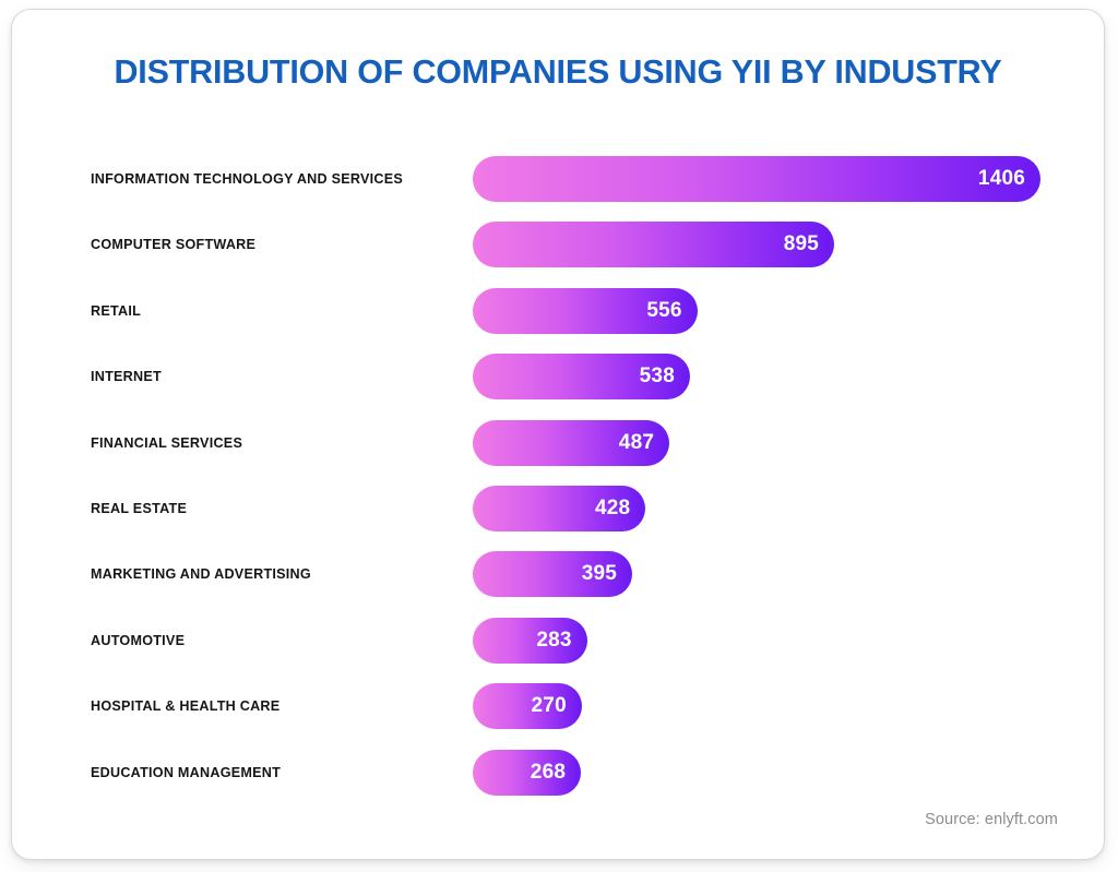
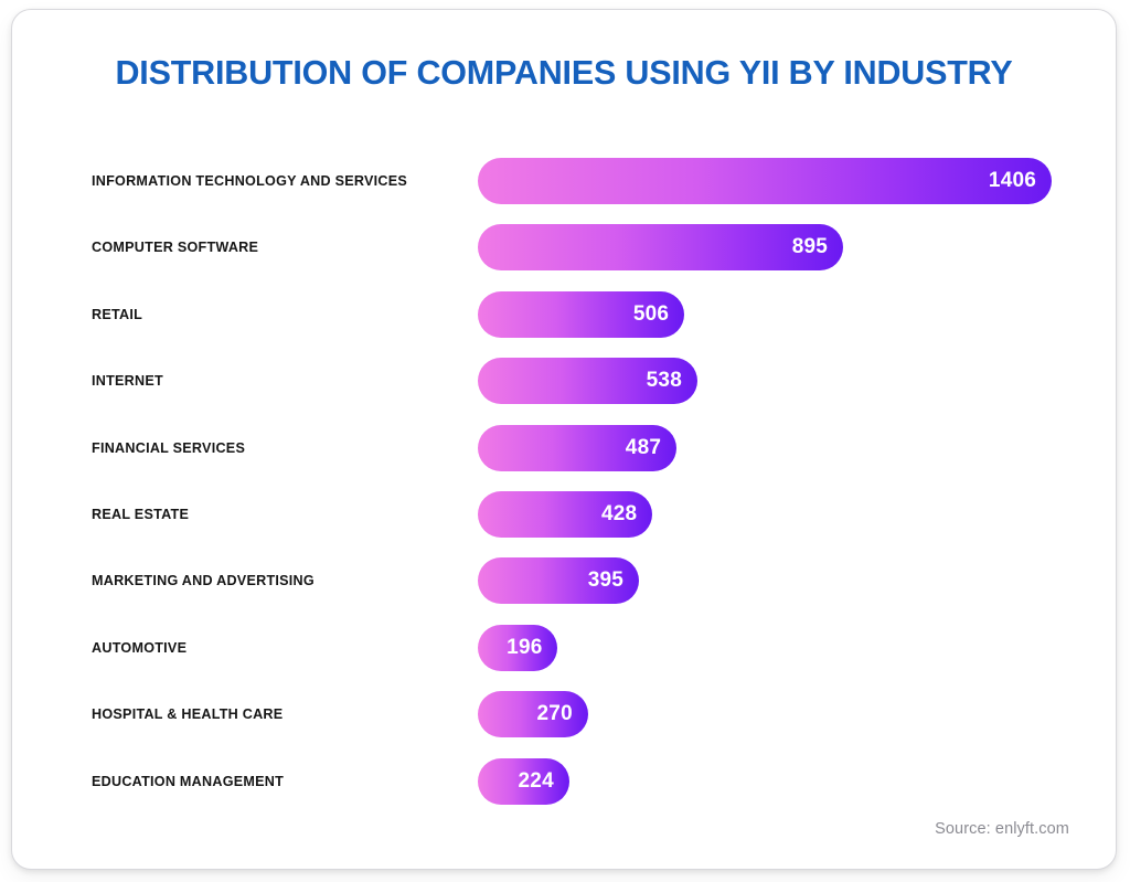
RETAIL: 556 -> 506
AUTOMOTIVE: 283 -> 196
EDUCATION MANAGEMENT: 268 -> 224
